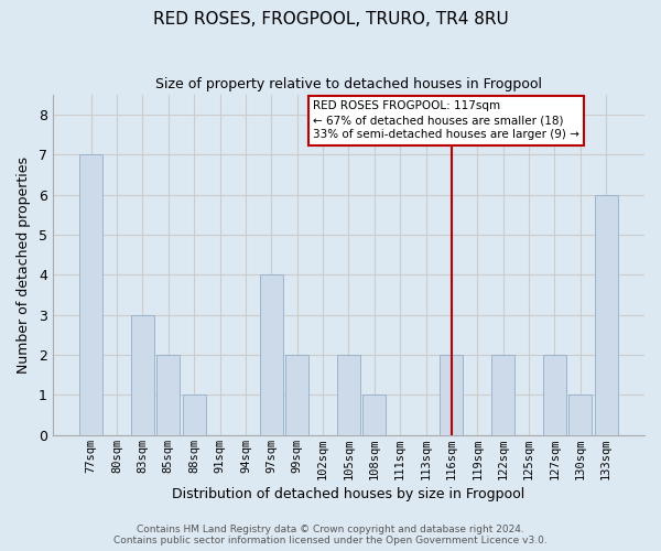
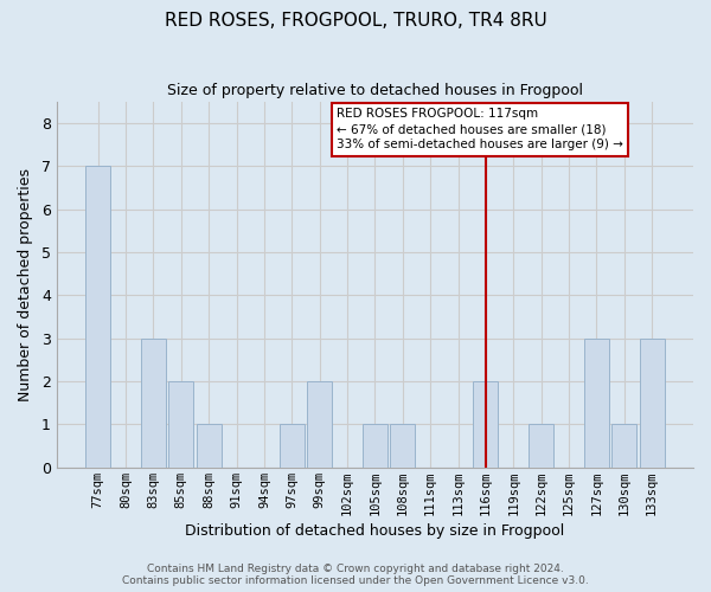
97sqm: 4 -> 1
105sqm: 2 -> 1
122sqm: 2 -> 1
127sqm: 2 -> 3
133sqm: 6 -> 3
